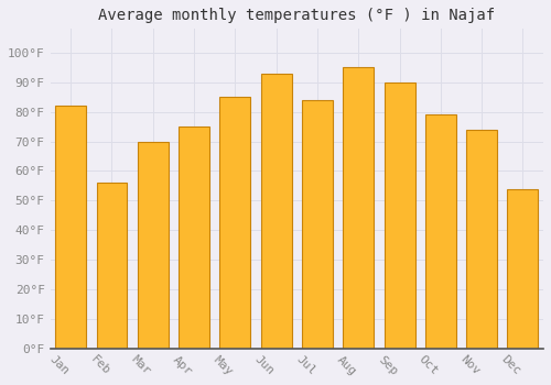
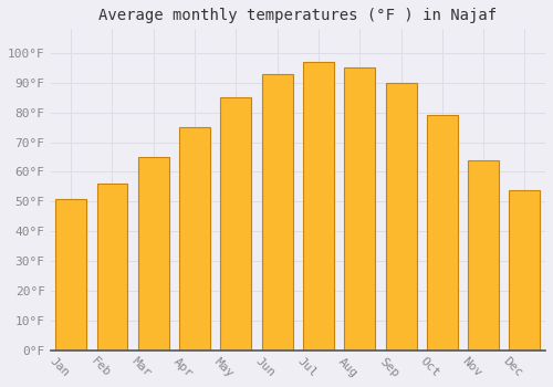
Jan: 82°F -> 51°F
Mar: 70°F -> 65°F
Jul: 84°F -> 97°F
Nov: 74°F -> 64°F
